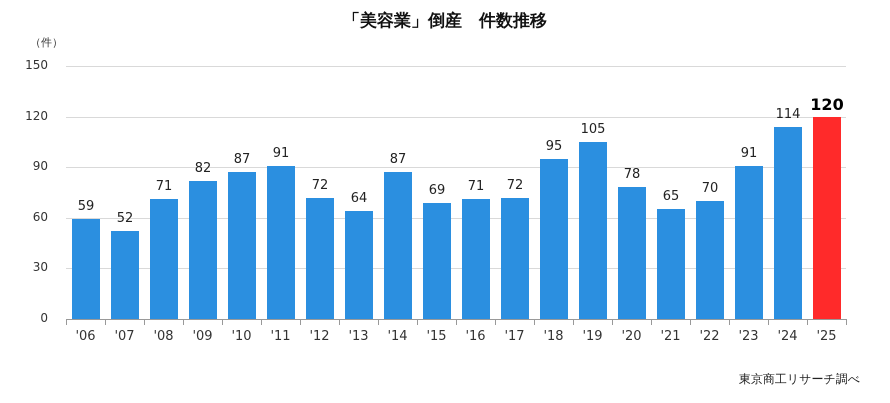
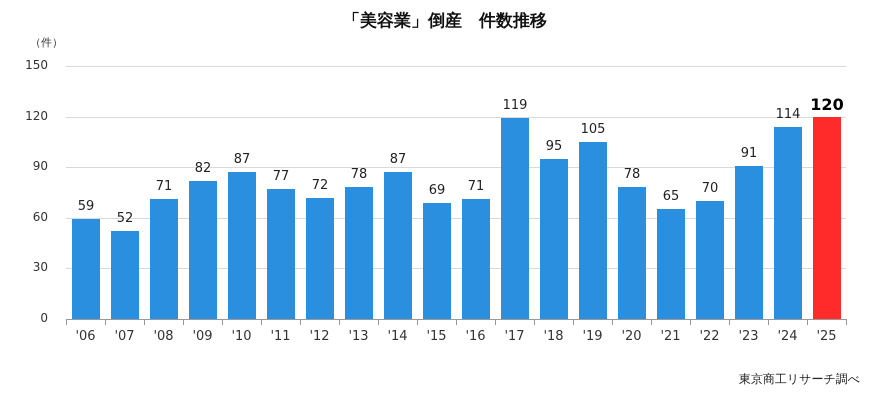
'11: 91 -> 77
'13: 64 -> 78
'17: 72 -> 119
